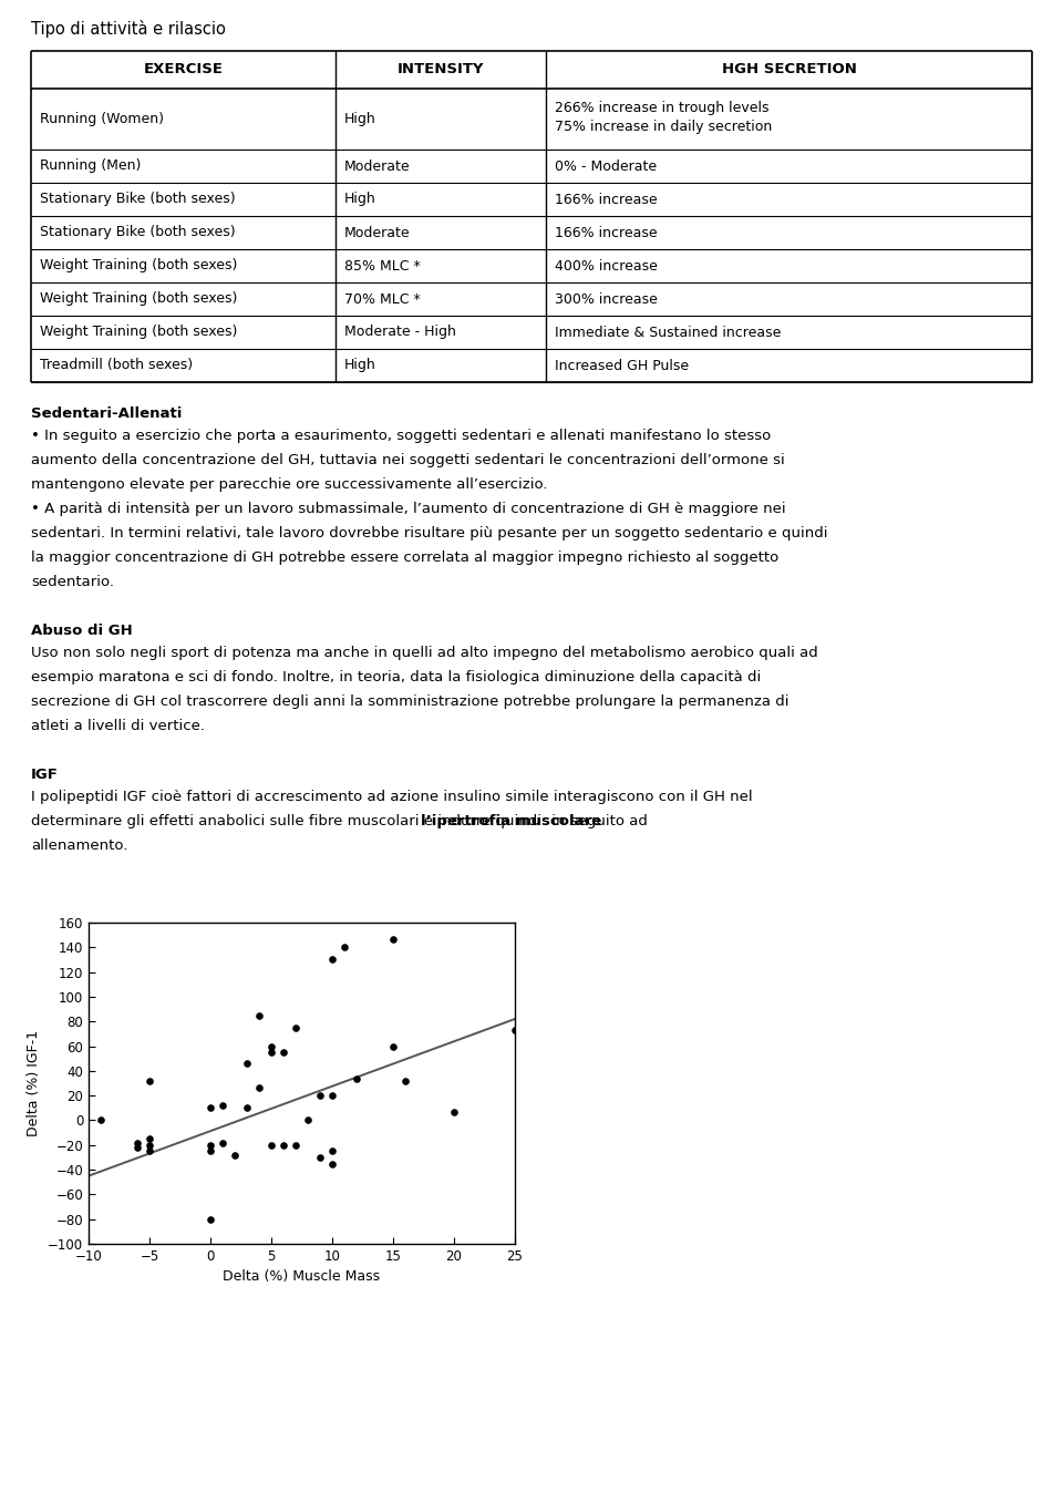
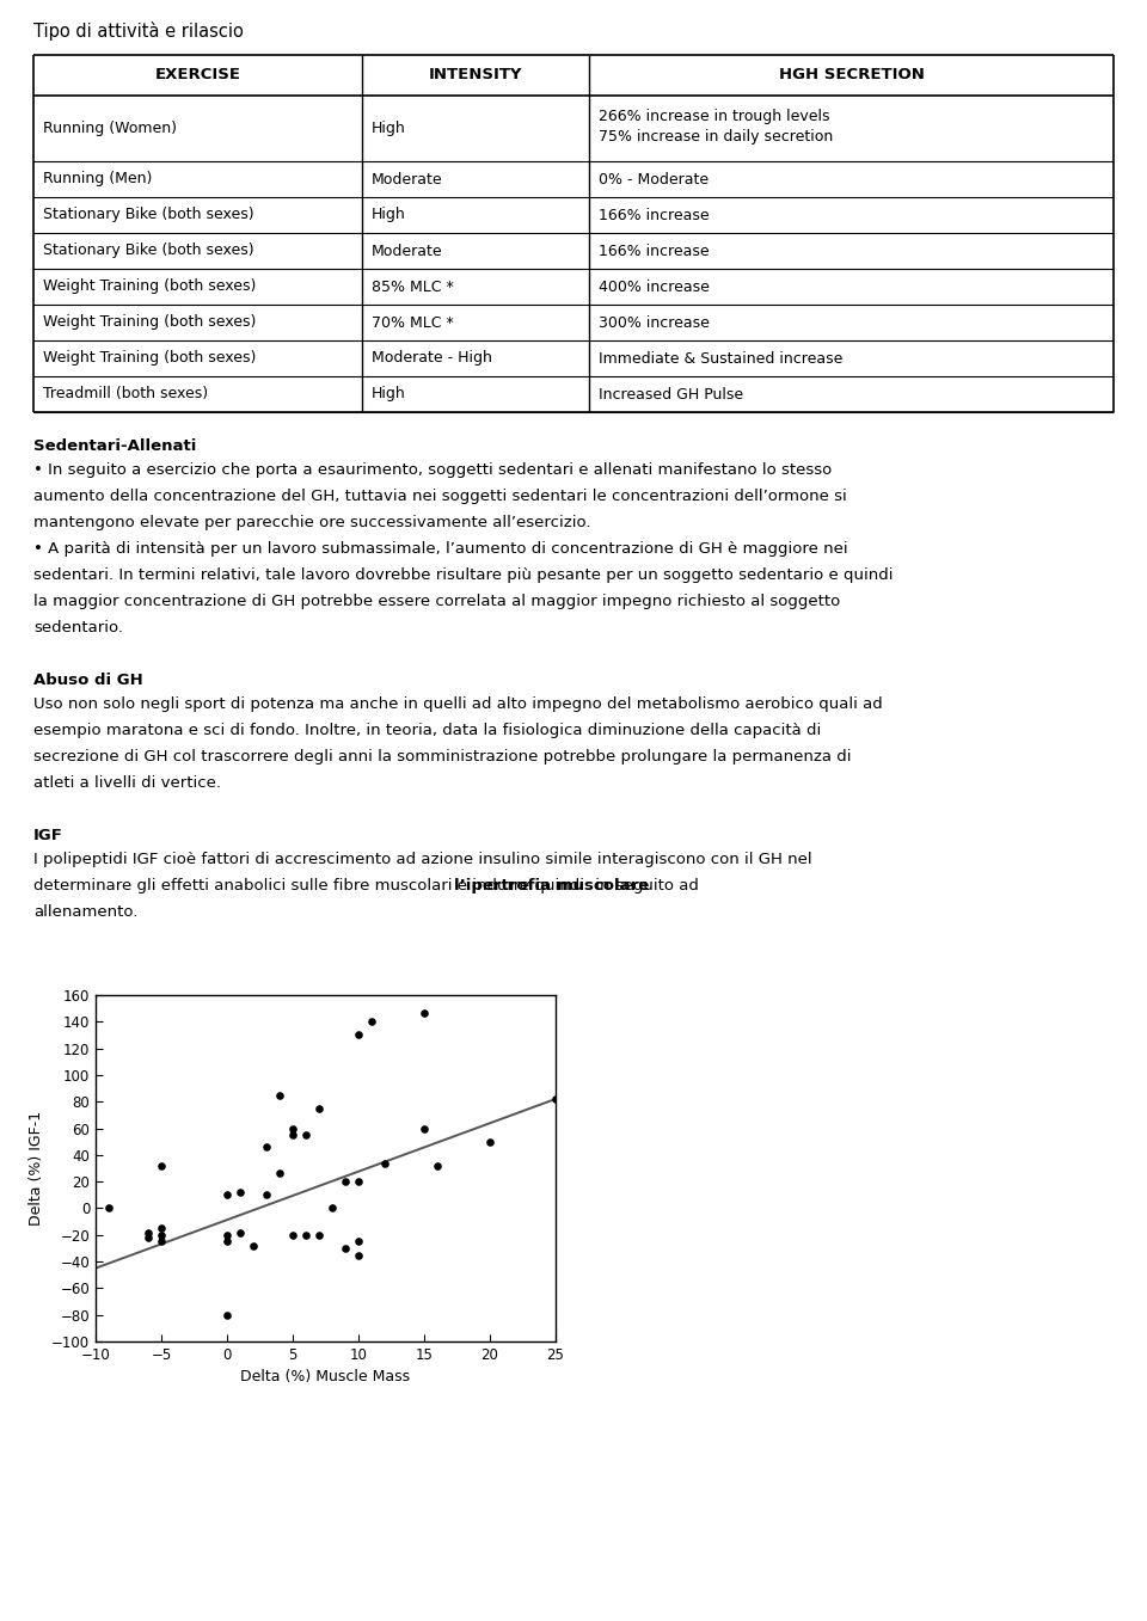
20: 7 -> 50
25: 73 -> 82
